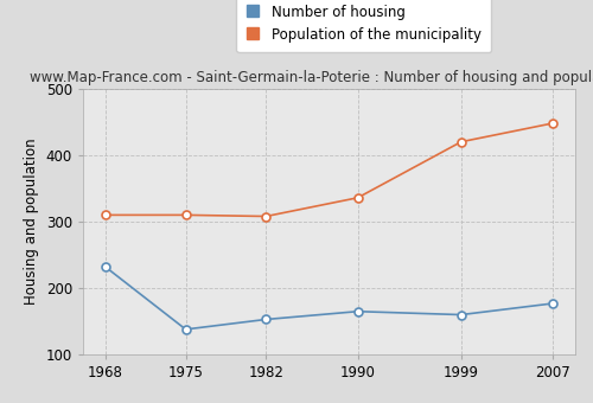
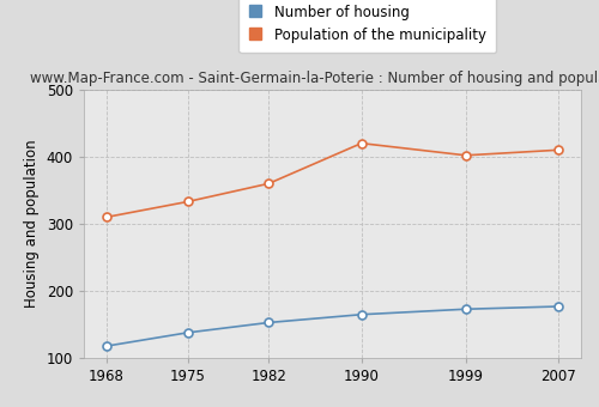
Number of housing/1968: 232 -> 118
Population of the municipality/1975: 310 -> 333
Population of the municipality/1982: 308 -> 360
Population of the municipality/1990: 336 -> 420
Number of housing/1999: 160 -> 173
Population of the municipality/1999: 420 -> 402
Population of the municipality/2007: 448 -> 410
